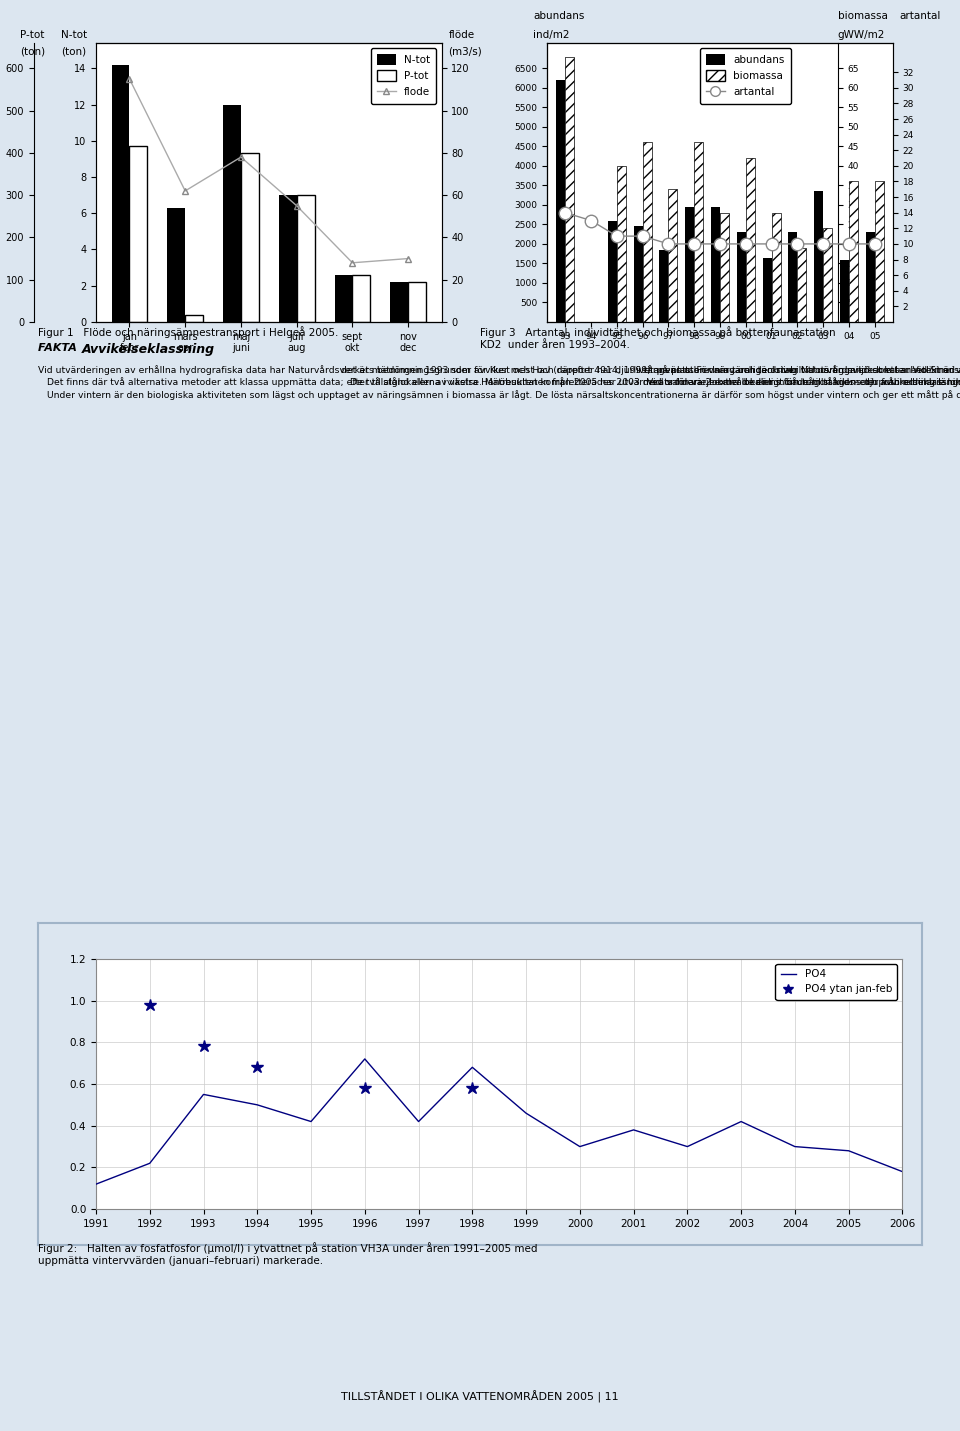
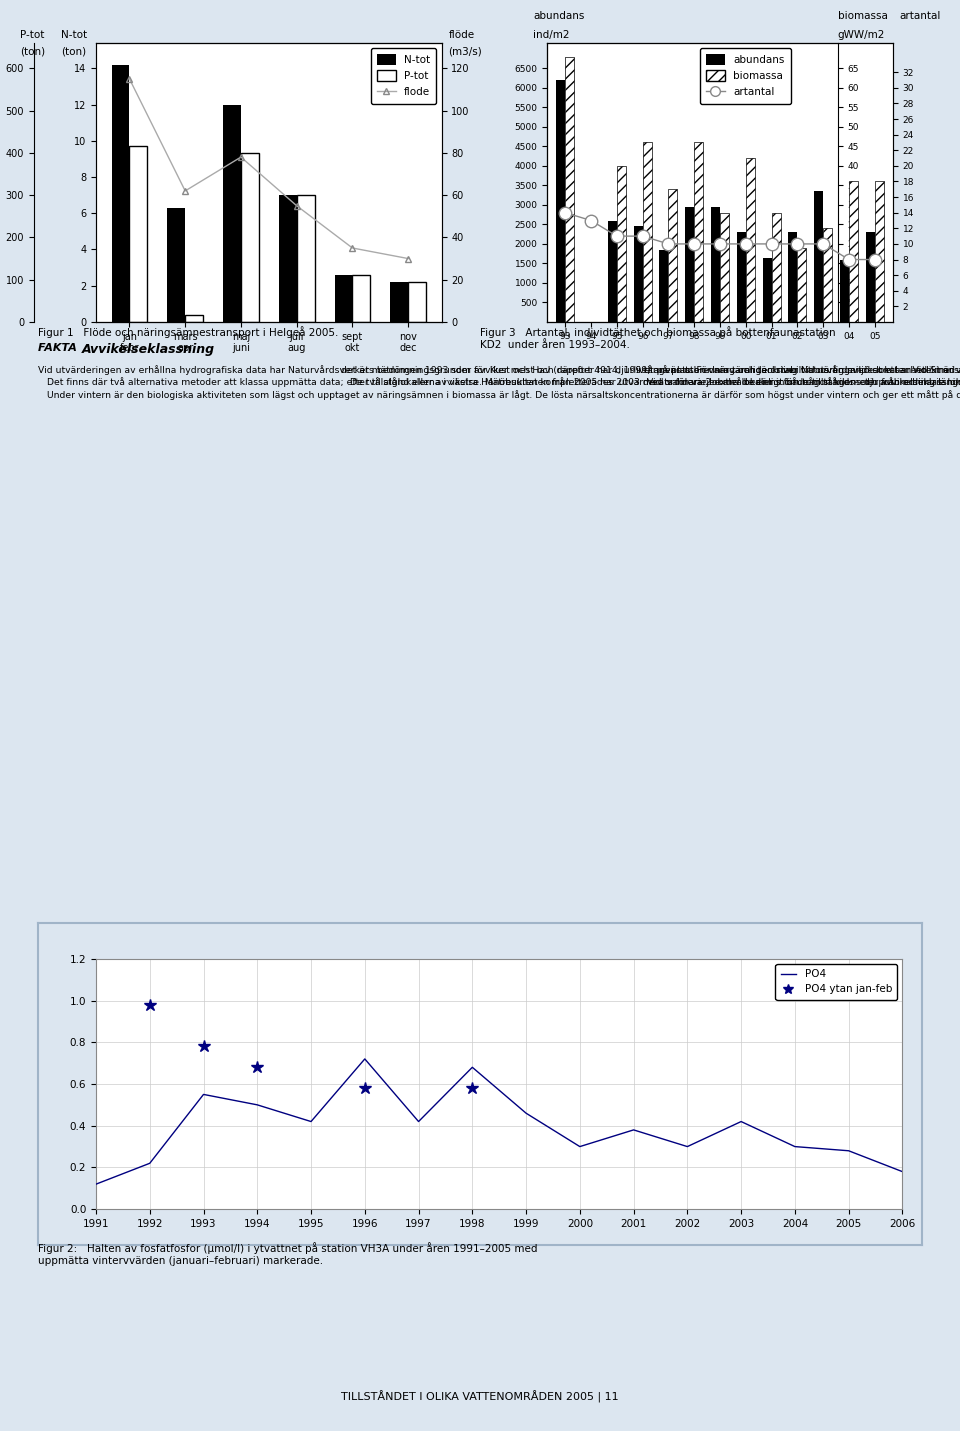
flode/sept okt: 28 -> 35
artantal/04: 10 -> 8
artantal/05: 10 -> 8
